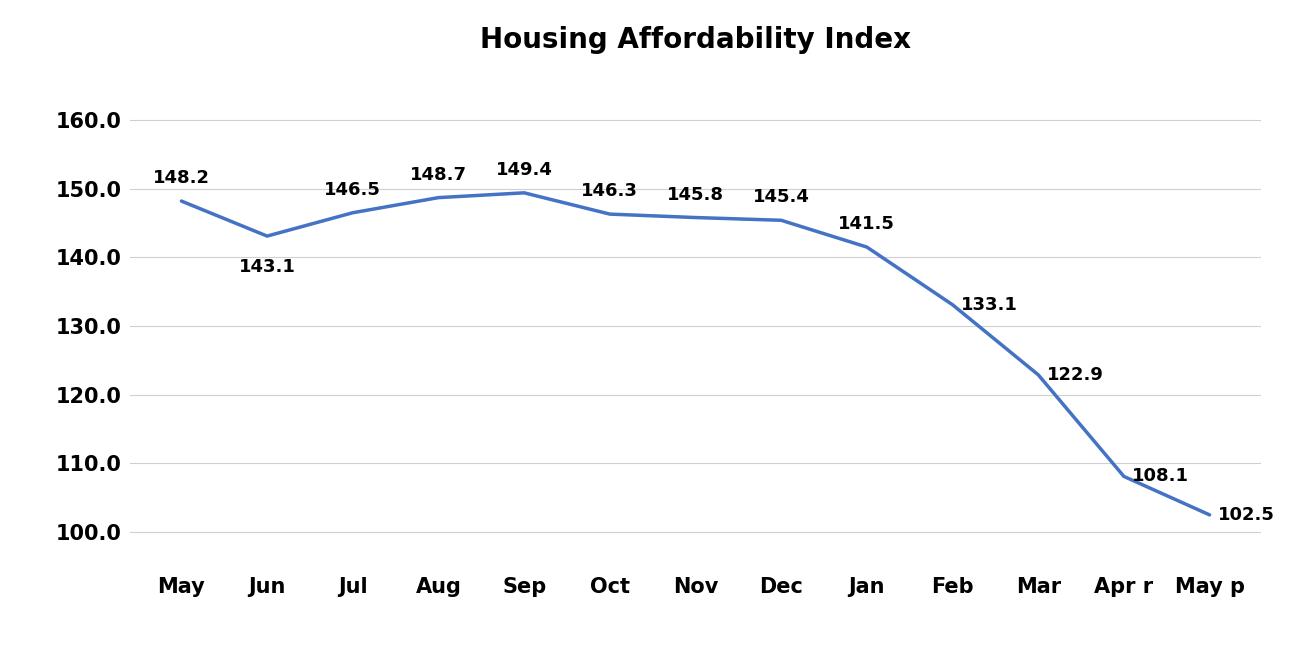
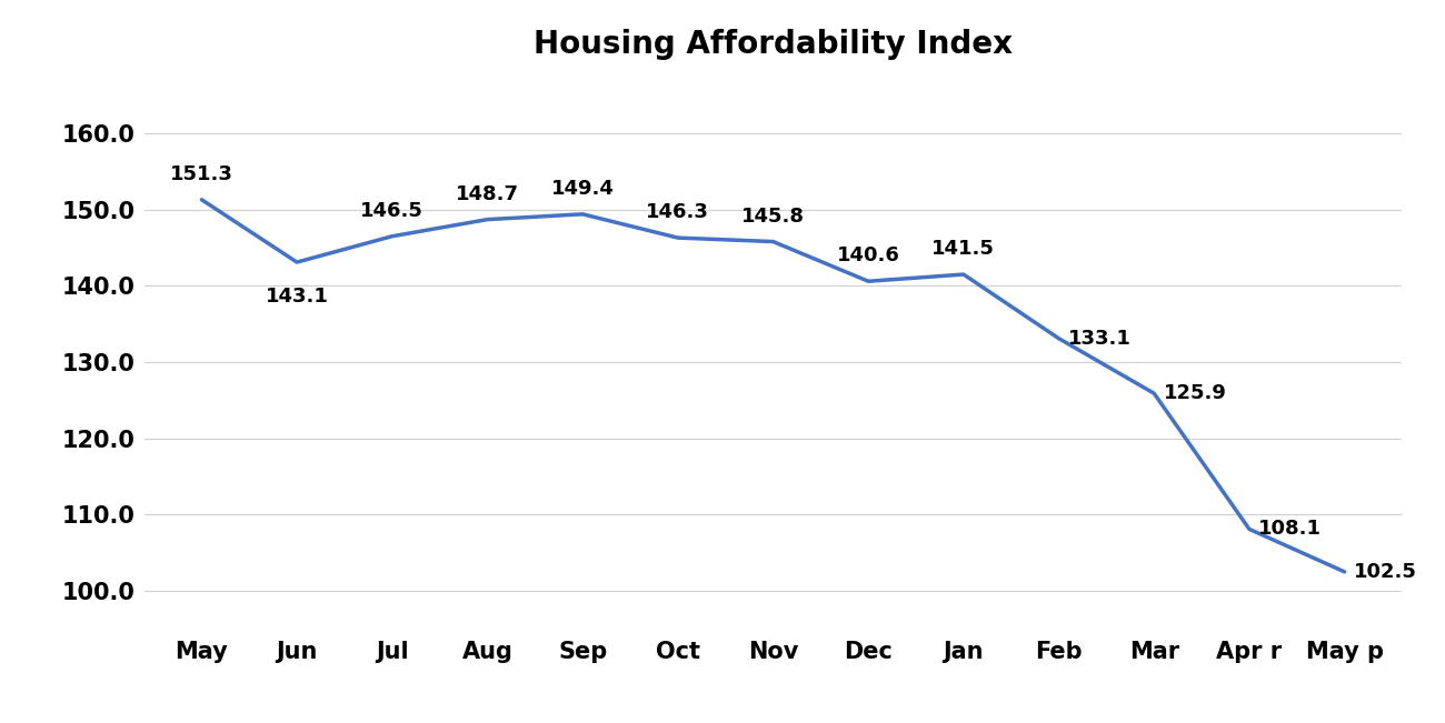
May: 148.2 -> 151.3
Dec: 145.4 -> 140.6
Mar: 122.9 -> 125.9
